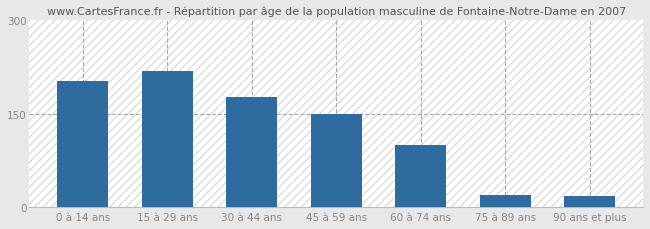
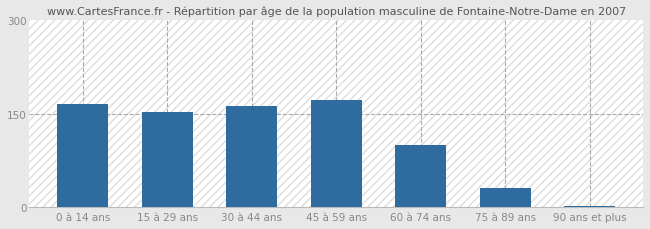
0 à 14 ans: 202 -> 165
15 à 29 ans: 218 -> 153
30 à 44 ans: 176 -> 162
45 à 59 ans: 150 -> 171
75 à 89 ans: 20 -> 30
90 ans et plus: 18 -> 2
